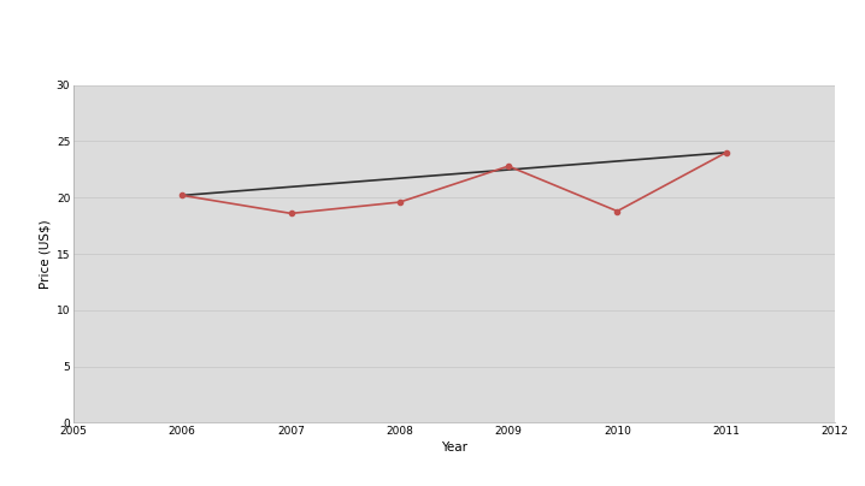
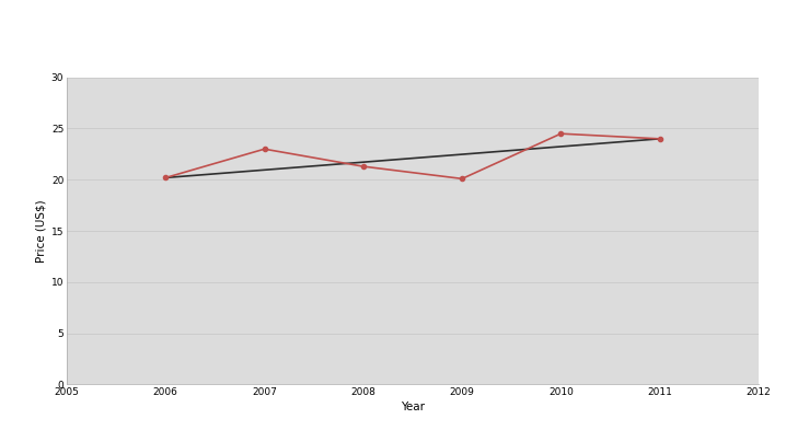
2007: 18.6 -> 23.0
2008: 19.6 -> 21.3
2009: 22.8 -> 20.1
2010: 18.8 -> 24.5
